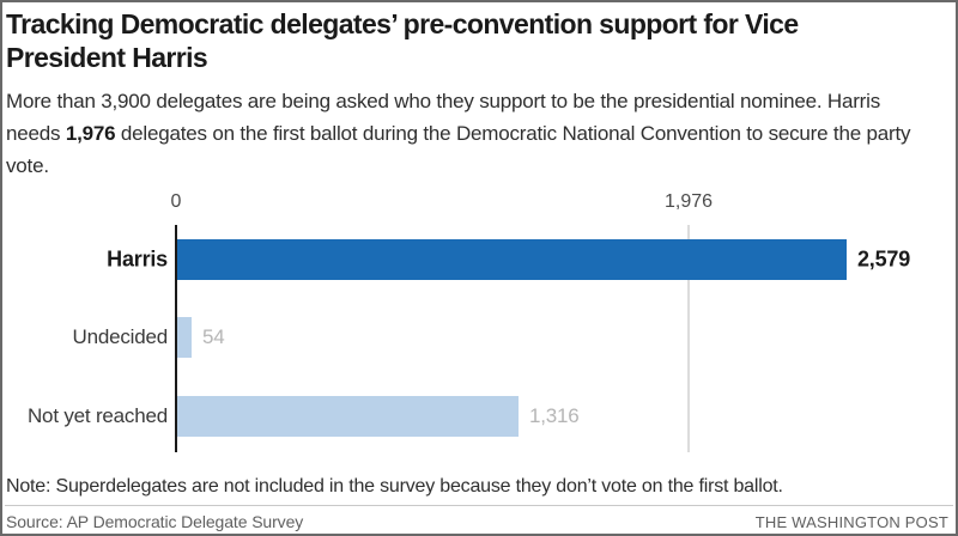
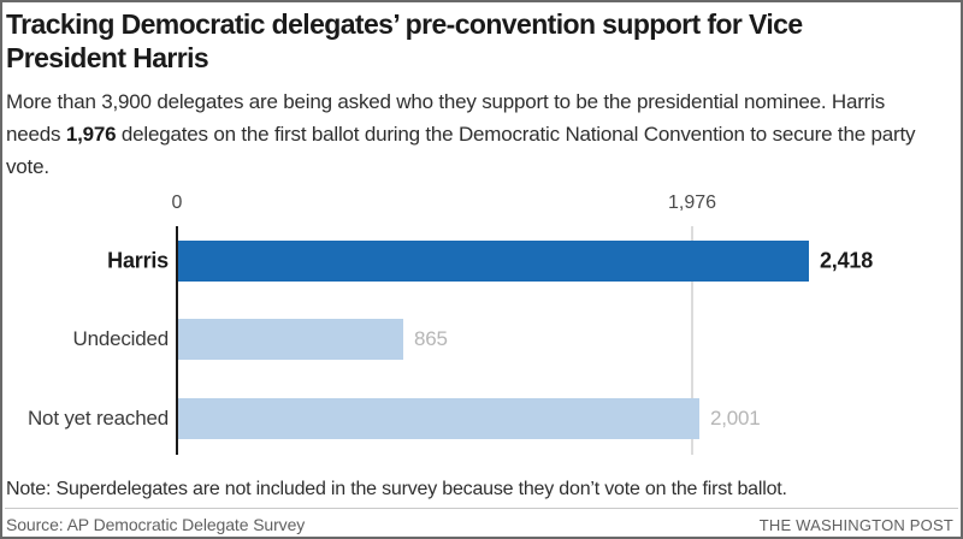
Harris: 2,579 -> 2,418
Undecided: 54 -> 865
Not yet reached: 1,316 -> 2,001
